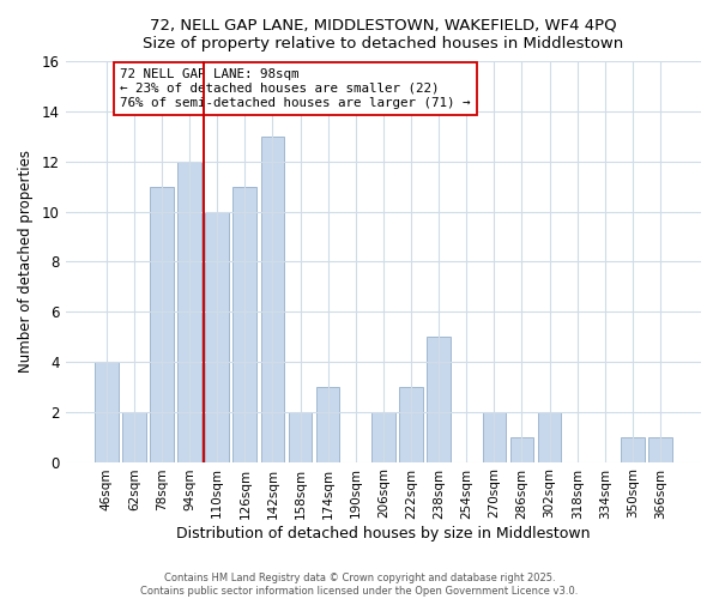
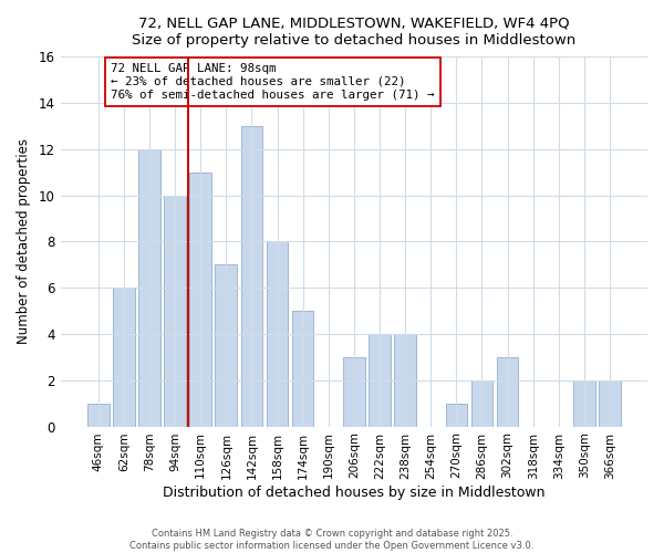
46sqm: 4 -> 1
62sqm: 2 -> 6
78sqm: 11 -> 12
94sqm: 12 -> 10
110sqm: 10 -> 11
126sqm: 11 -> 7
158sqm: 2 -> 8
174sqm: 3 -> 5
206sqm: 2 -> 3
222sqm: 3 -> 4
238sqm: 5 -> 4
270sqm: 2 -> 1
286sqm: 1 -> 2
302sqm: 2 -> 3
350sqm: 1 -> 2
366sqm: 1 -> 2
